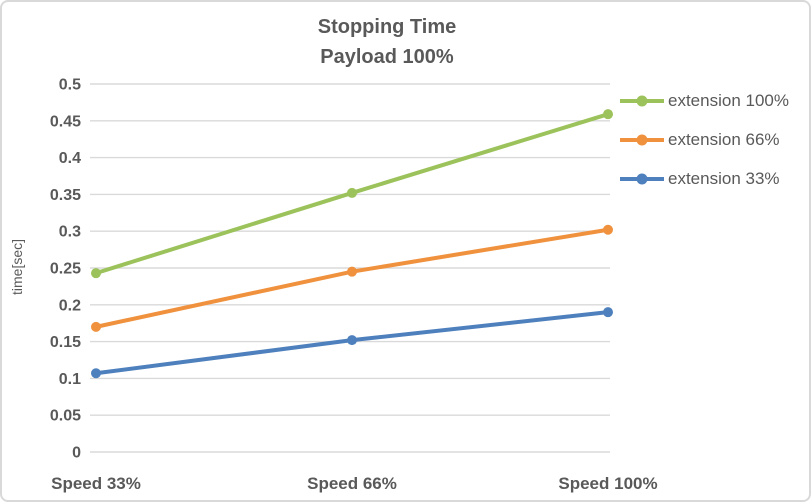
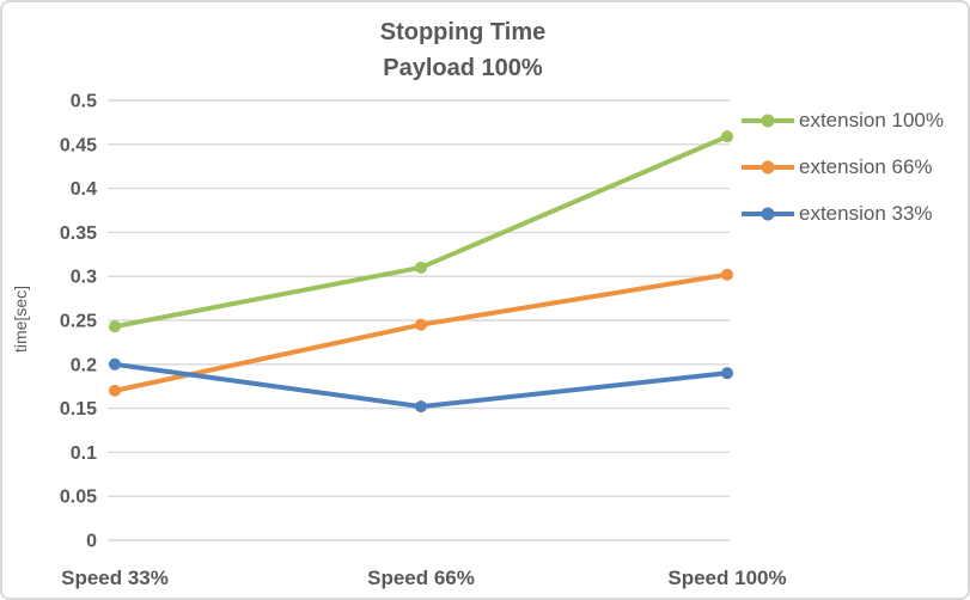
extension 33%/Speed 33%: 0.11 -> 0.20
extension 100%/Speed 66%: 0.35 -> 0.31
